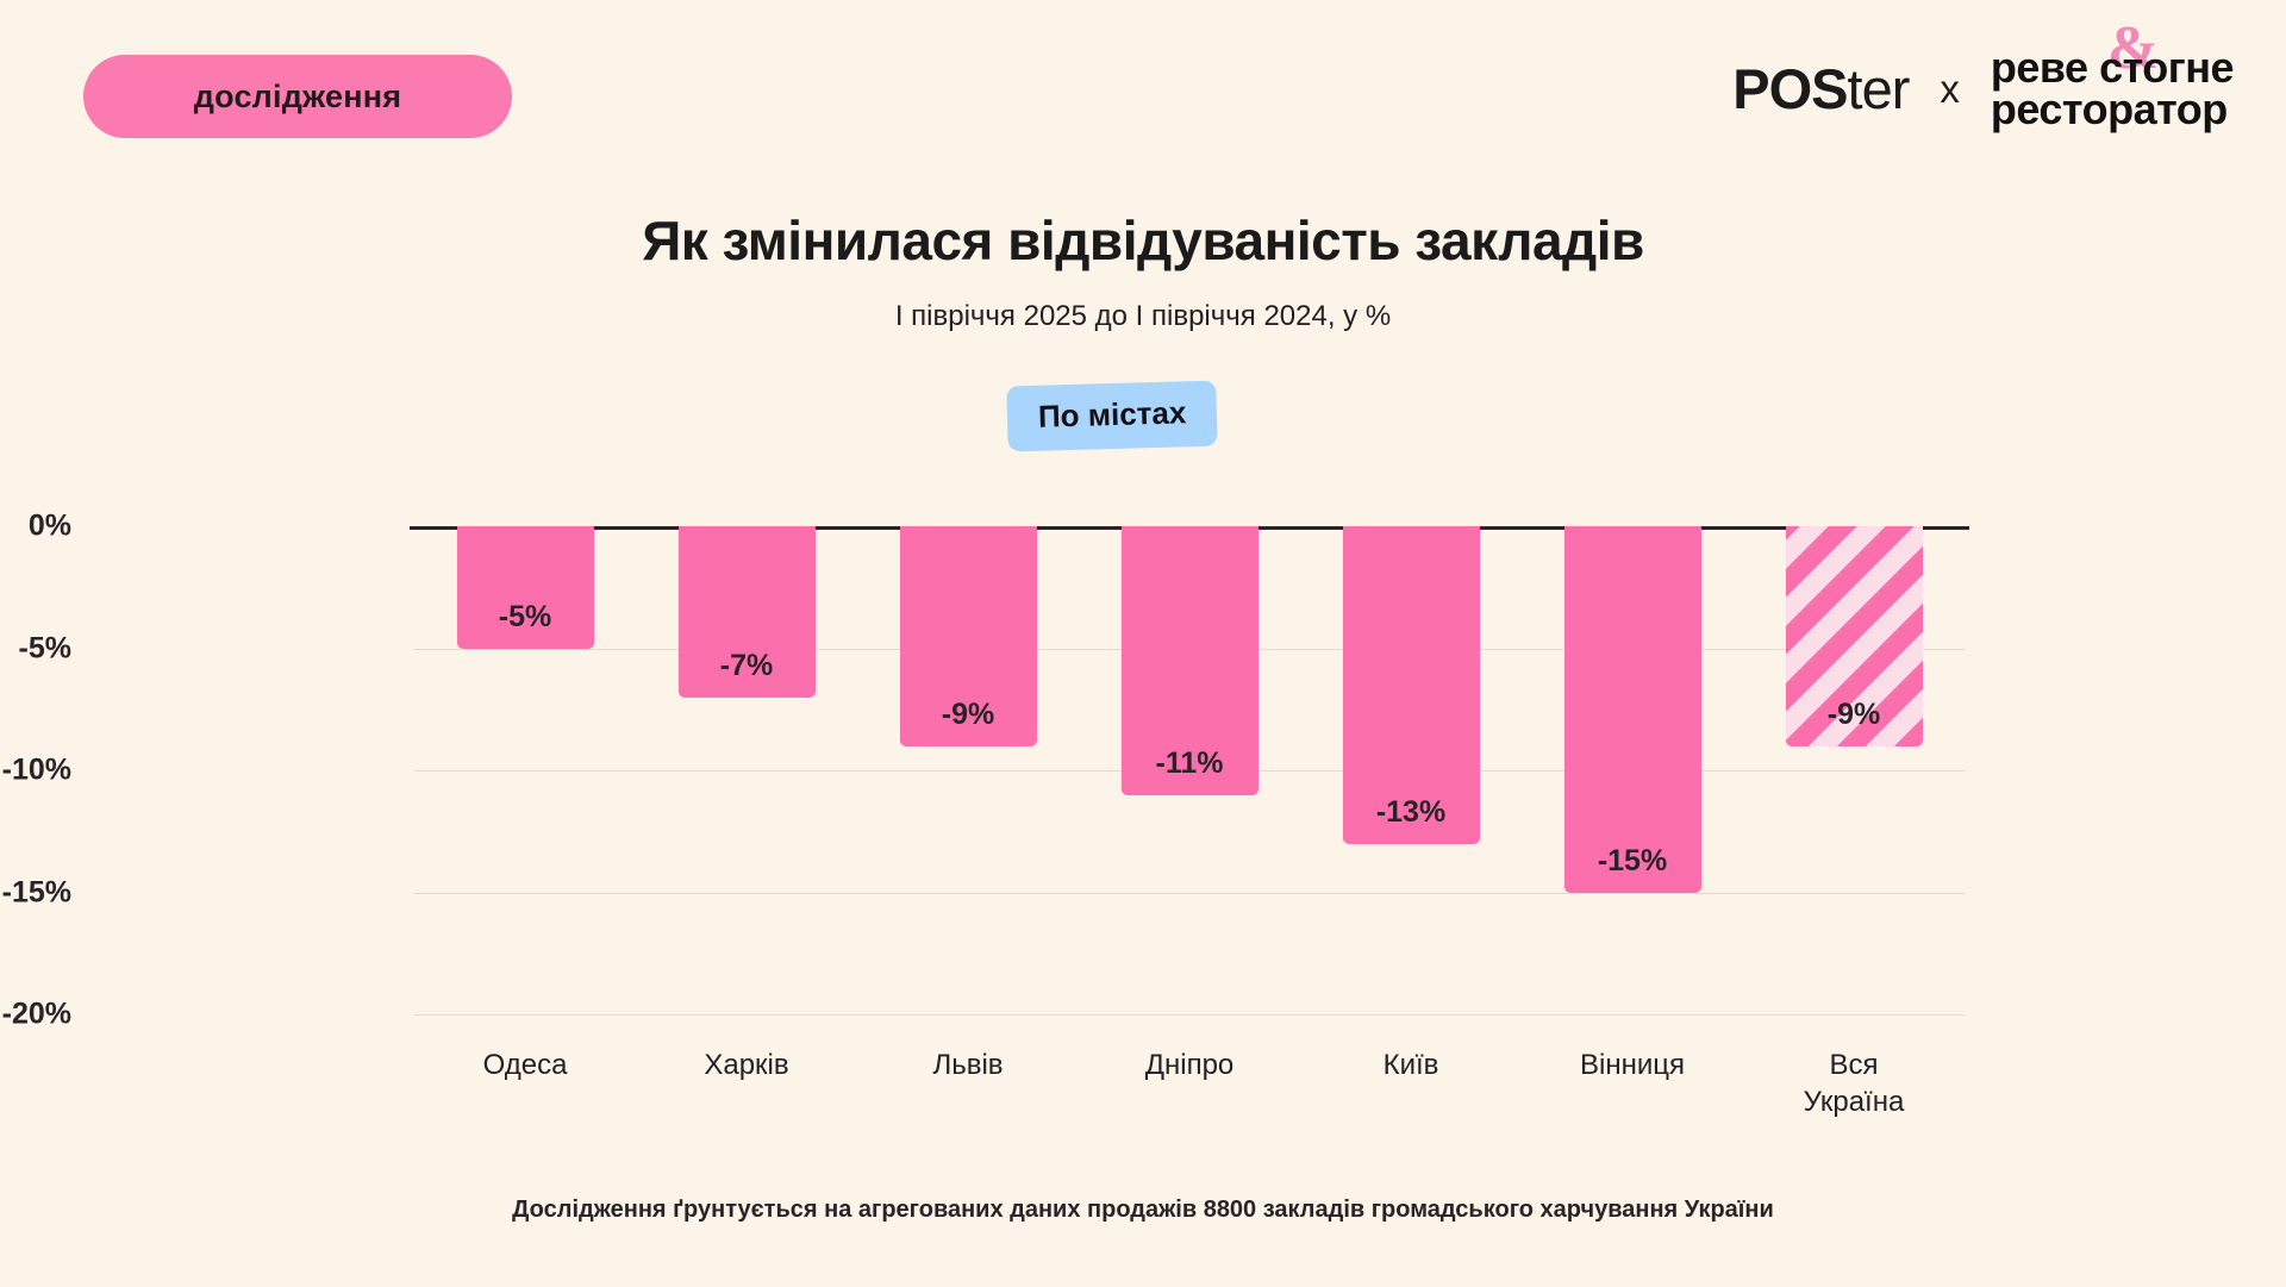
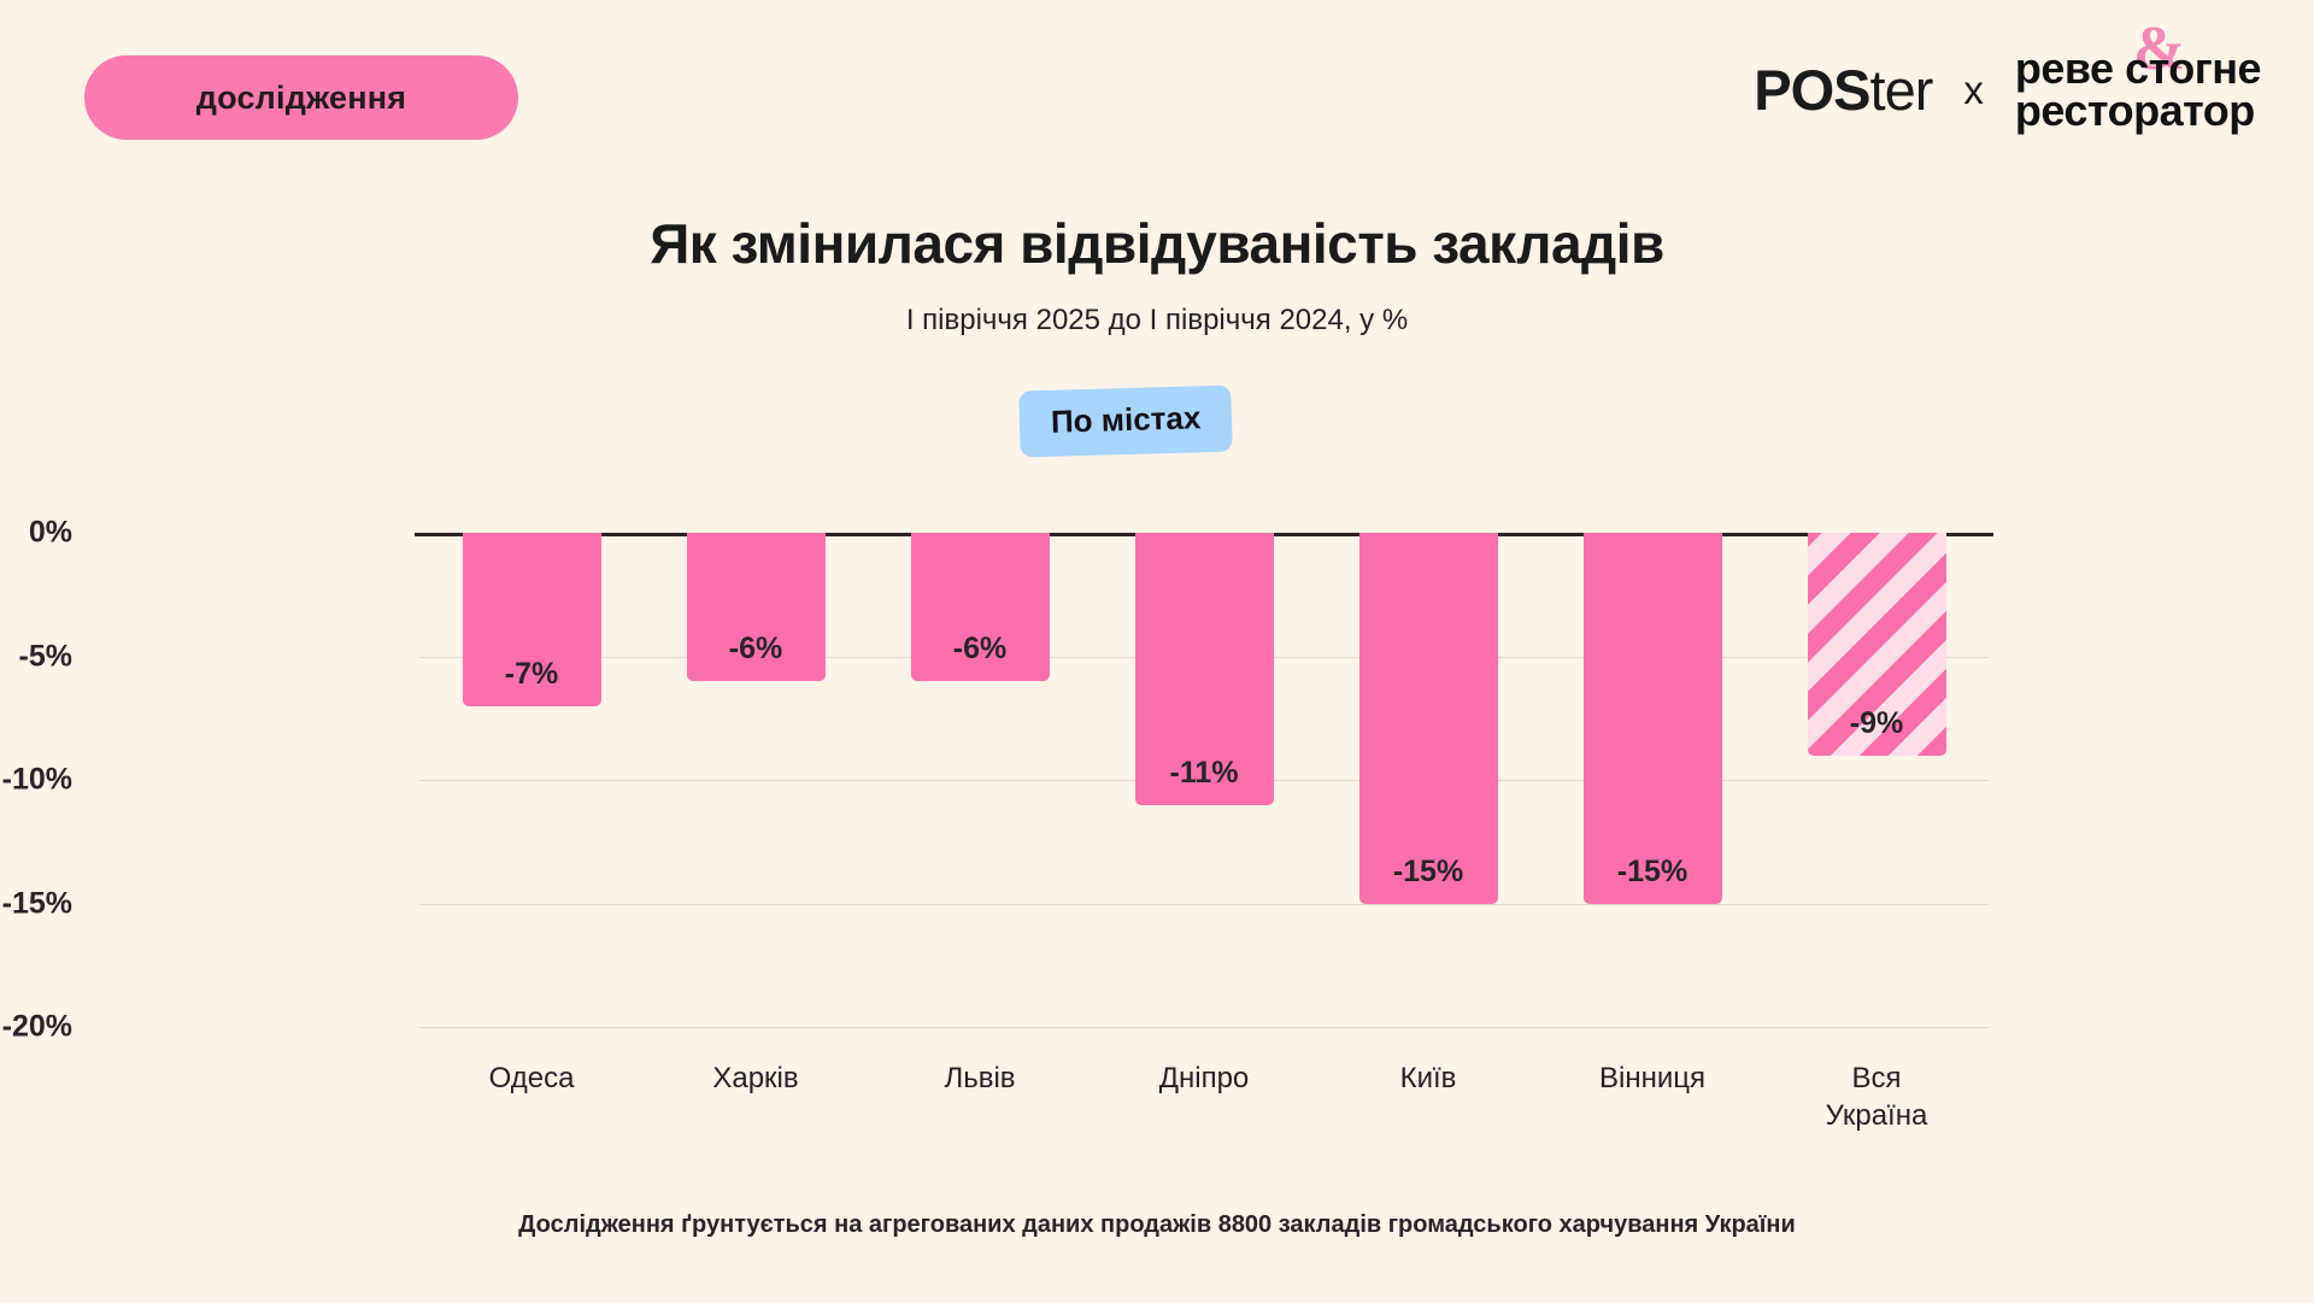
Одеса: -5% -> -7%
Харків: -7% -> -6%
Львів: -9% -> -6%
Київ: -13% -> -15%
